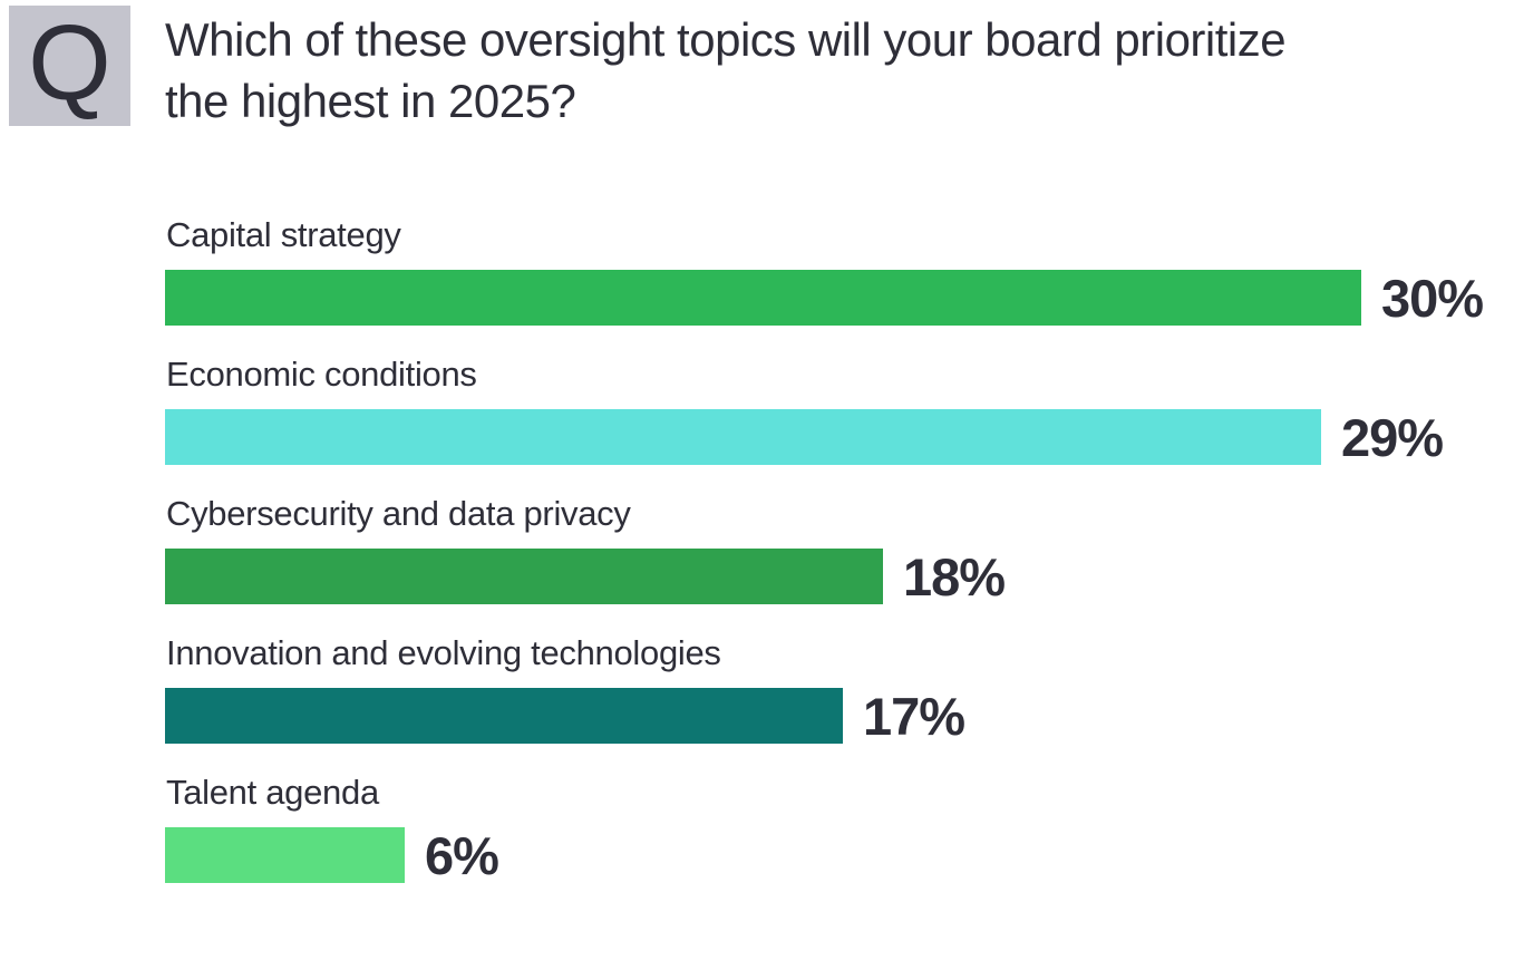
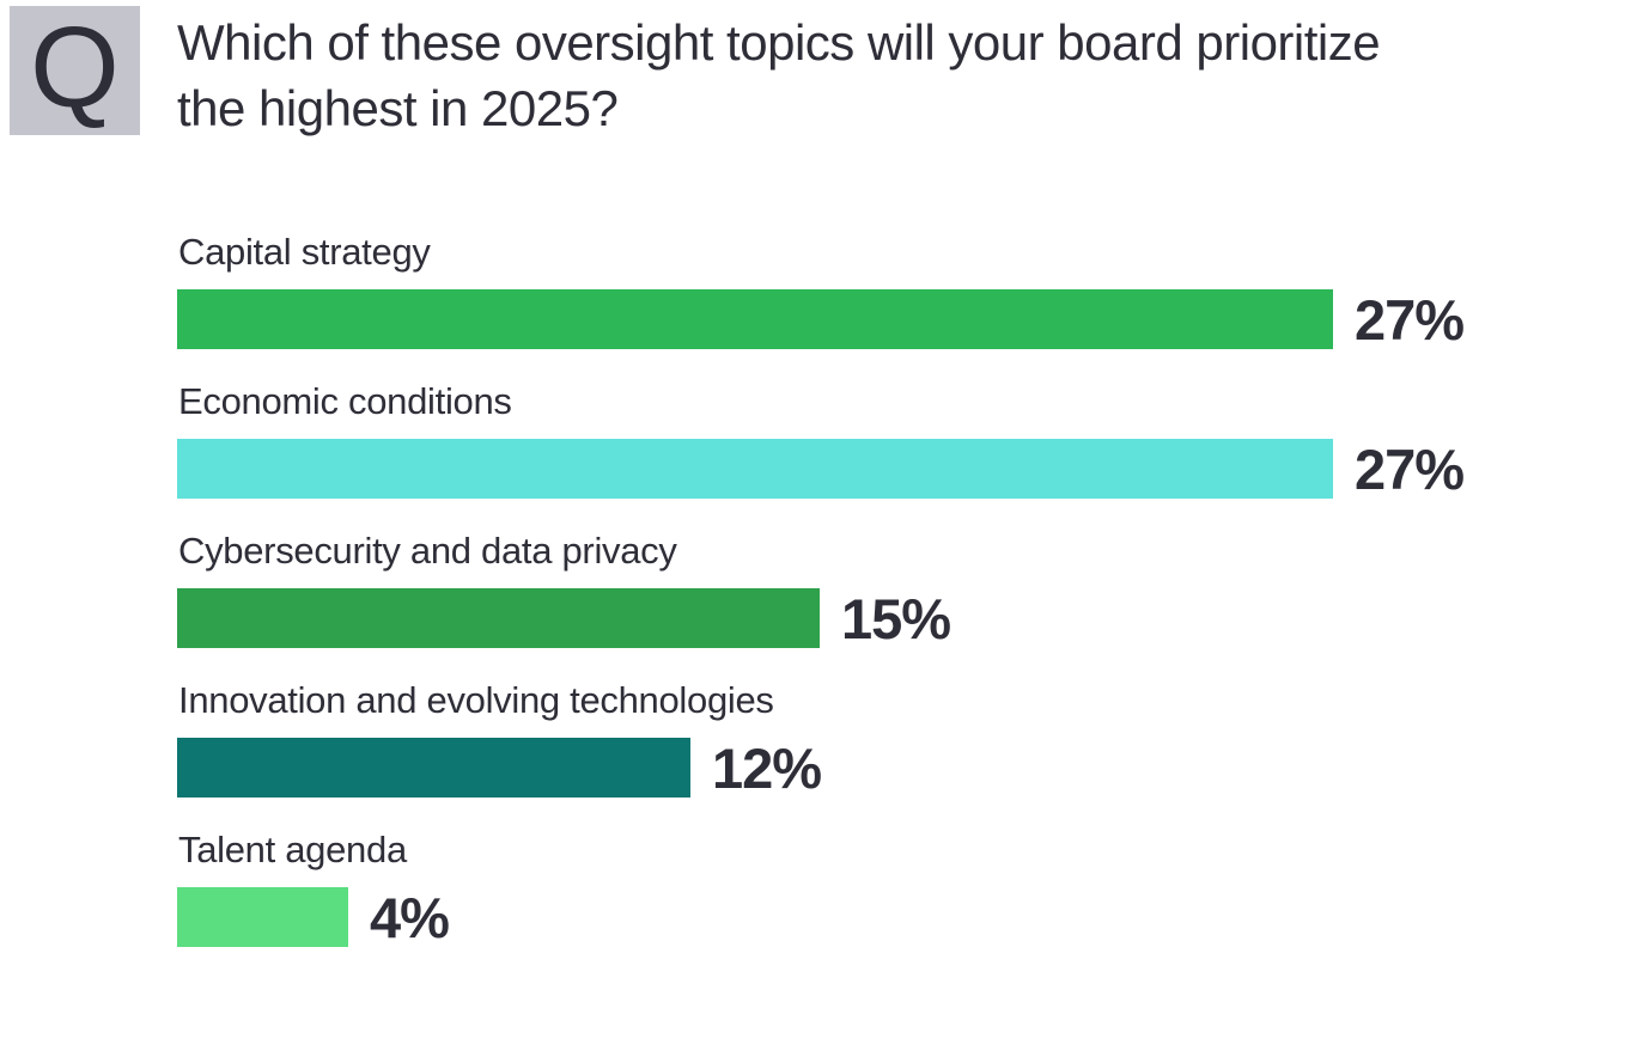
Capital strategy: 30% -> 27%
Economic conditions: 29% -> 27%
Cybersecurity and data privacy: 18% -> 15%
Innovation and evolving technologies: 17% -> 12%
Talent agenda: 6% -> 4%
